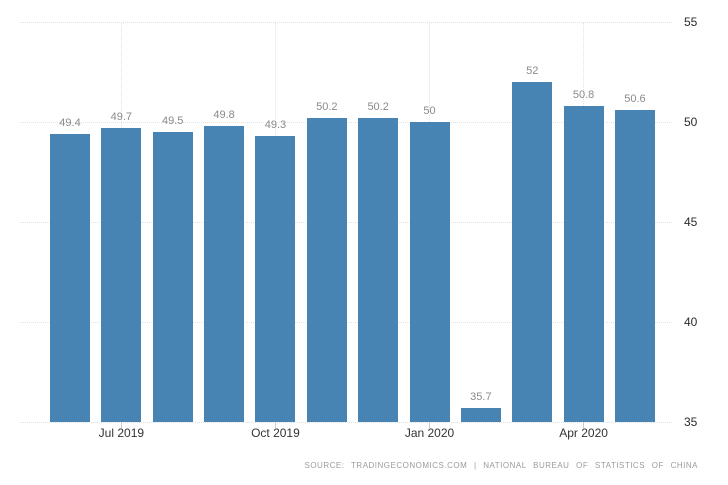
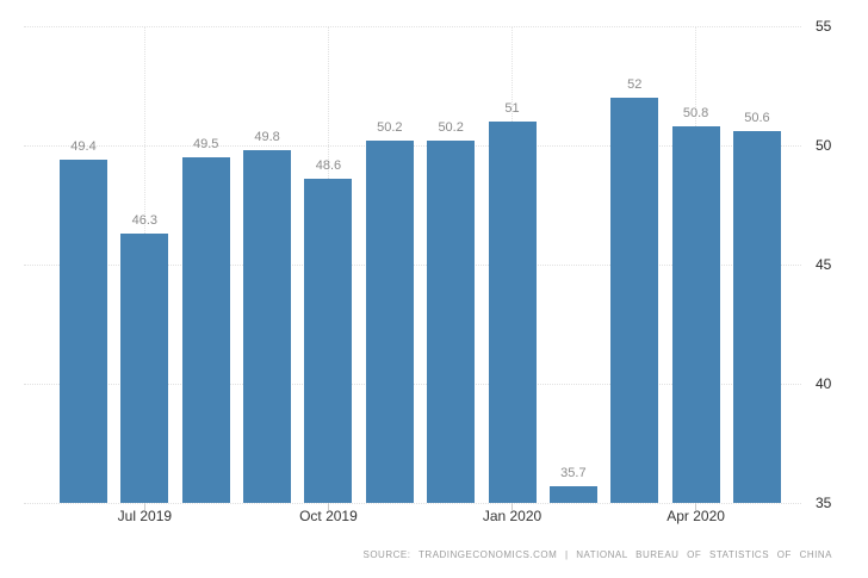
Jul 2019: 49.7 -> 46.3
Oct 2019: 49.3 -> 48.6
Jan 2020: 50 -> 51
